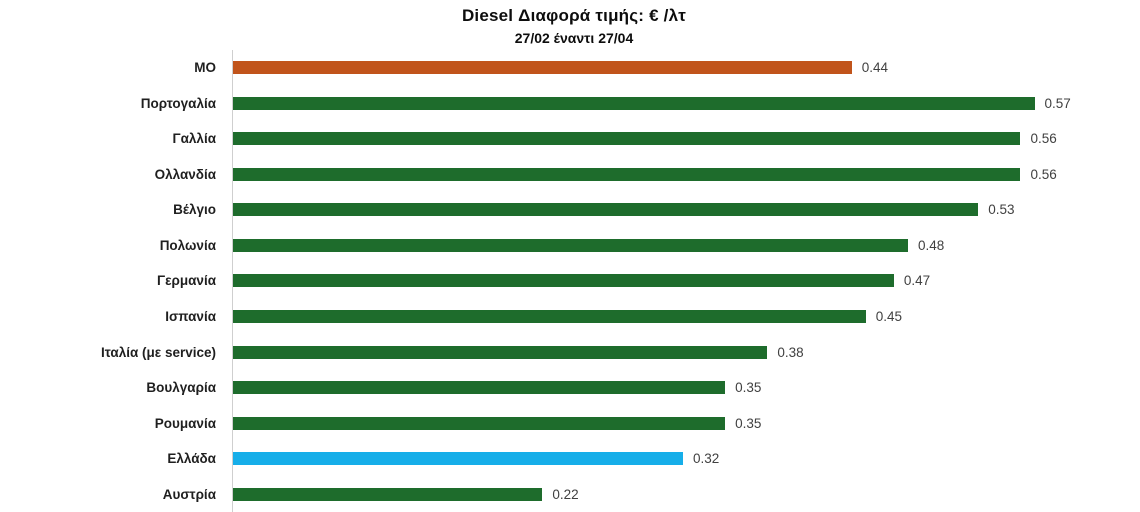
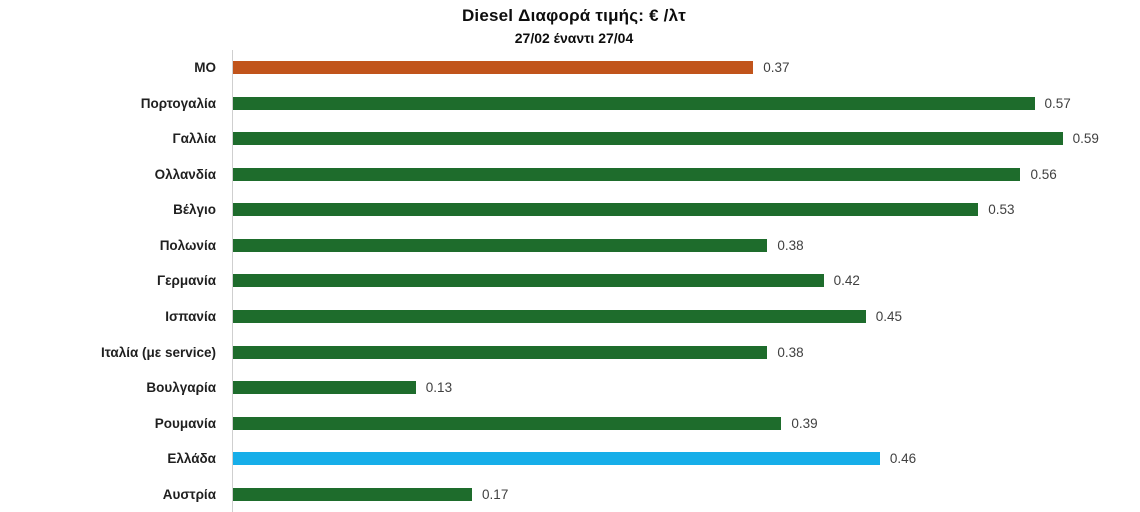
ΜΟ: 0.44 -> 0.37
Γαλλία: 0.56 -> 0.59
Πολωνία: 0.48 -> 0.38
Γερμανία: 0.47 -> 0.42
Βουλγαρία: 0.35 -> 0.13
Ρουμανία: 0.35 -> 0.39
Ελλάδα: 0.32 -> 0.46
Αυστρία: 0.22 -> 0.17
